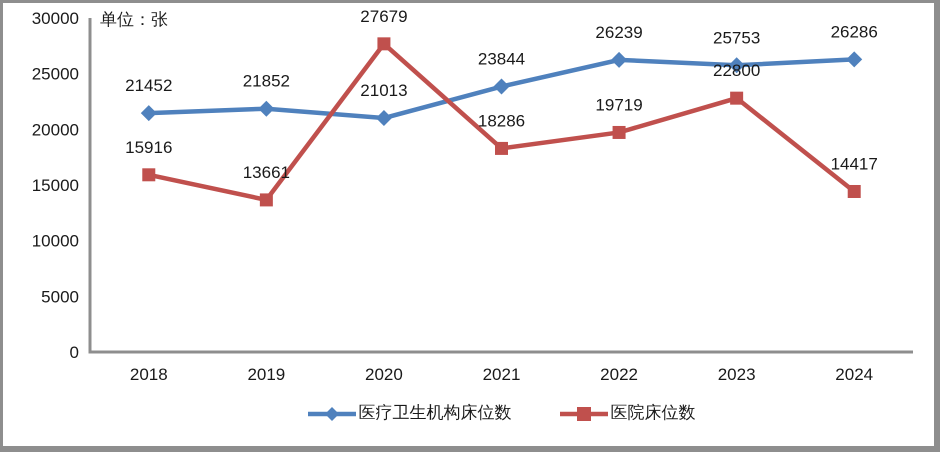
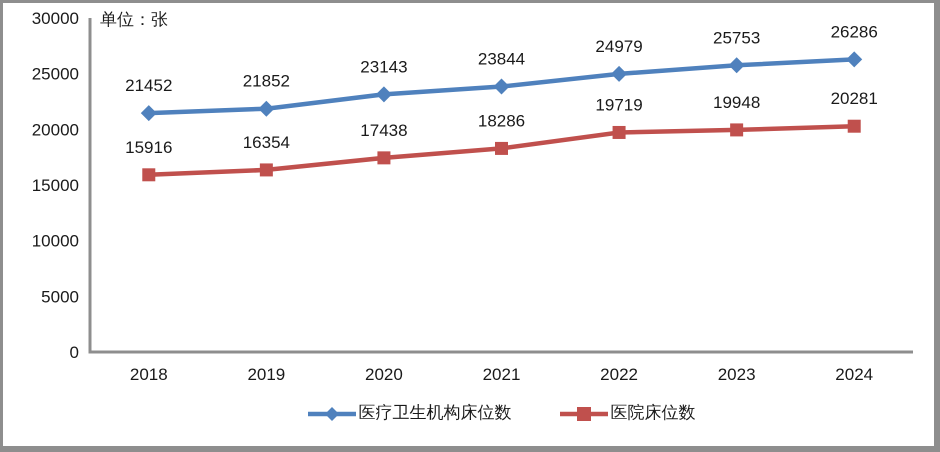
医院床位数/2019: 13661 -> 16354
医疗卫生机构床位数/2020: 21013 -> 23143
医院床位数/2020: 27679 -> 17438
医疗卫生机构床位数/2022: 26239 -> 24979
医院床位数/2023: 22800 -> 19948
医院床位数/2024: 14417 -> 20281
